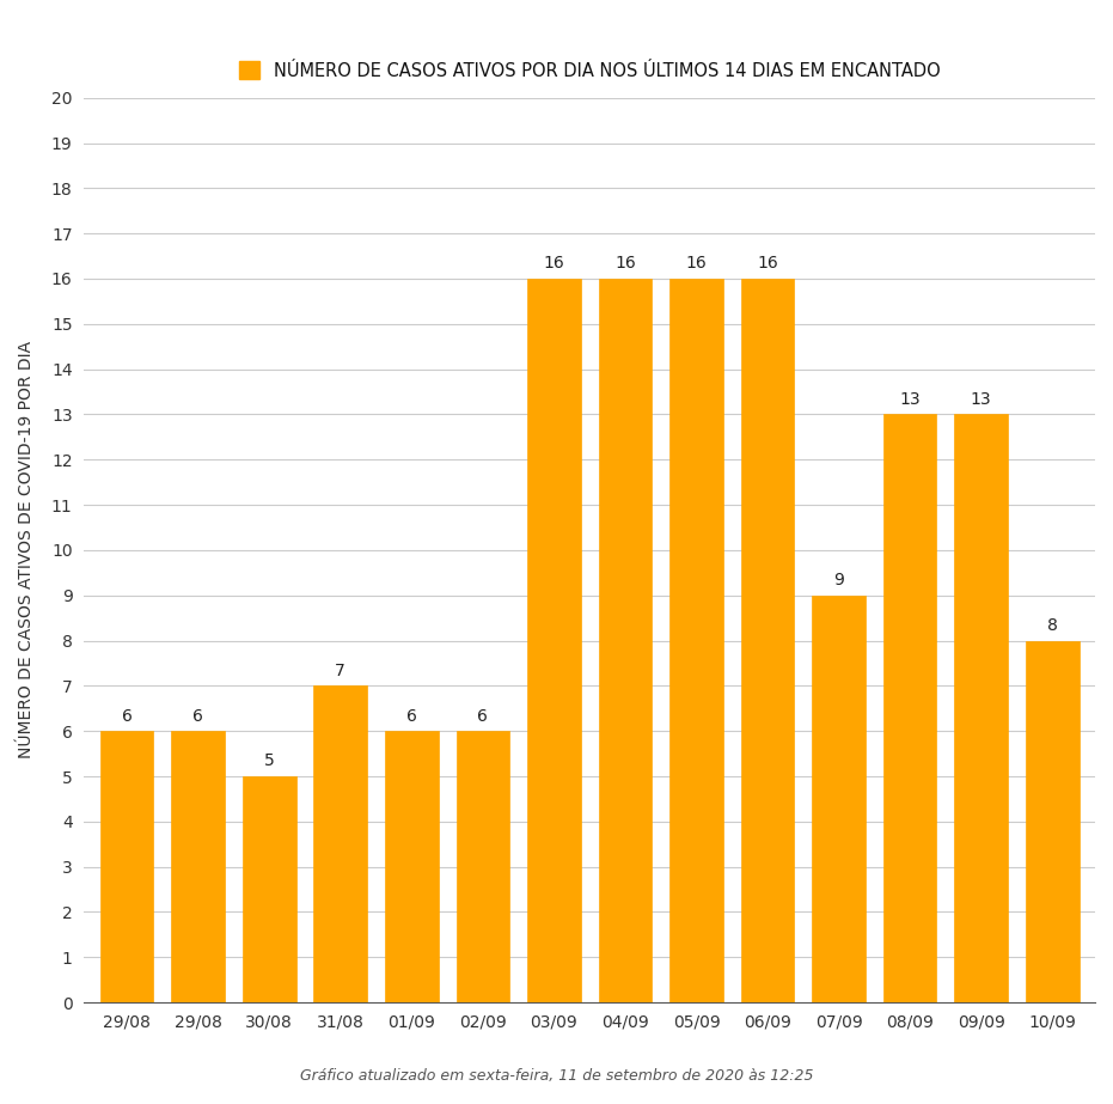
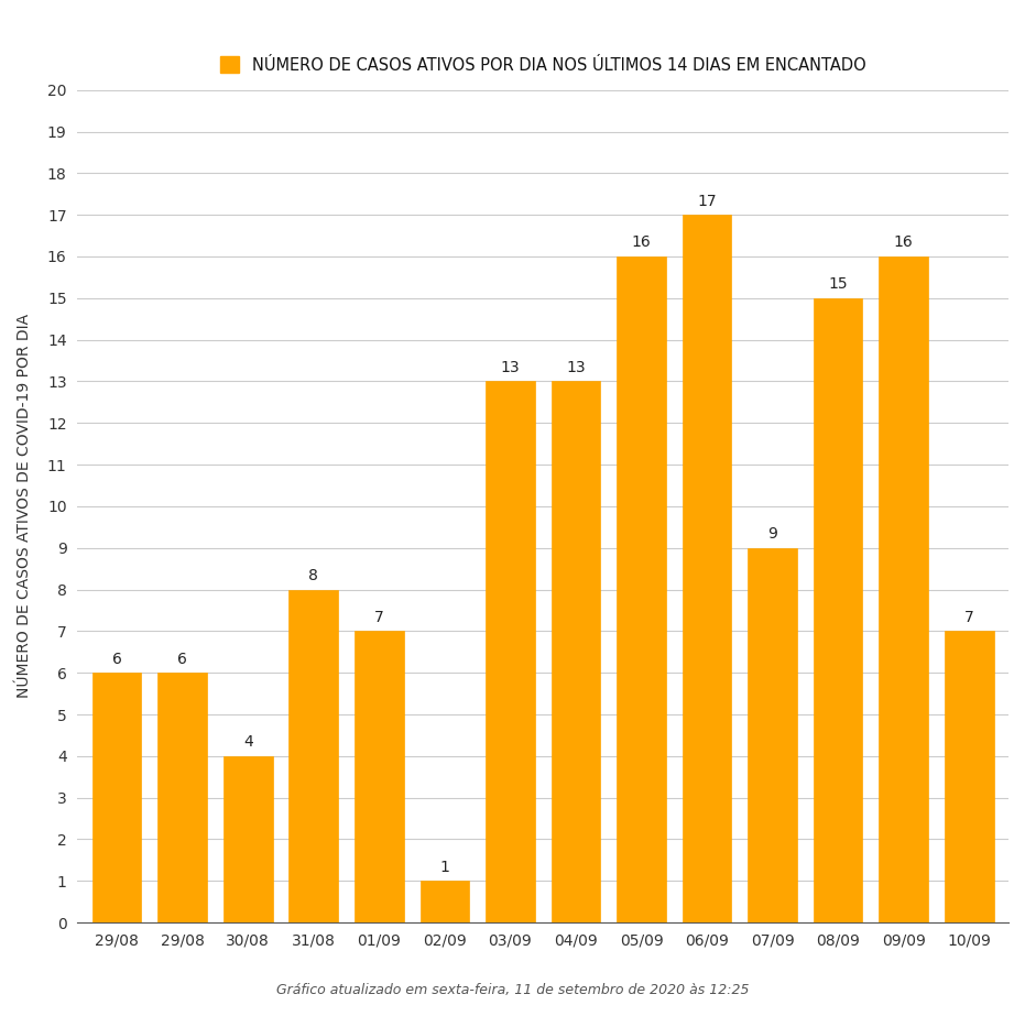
30/08: 5 -> 4
31/08: 7 -> 8
01/09: 6 -> 7
02/09: 6 -> 1
03/09: 16 -> 13
04/09: 16 -> 13
06/09: 16 -> 17
08/09: 13 -> 15
09/09: 13 -> 16
10/09: 8 -> 7
